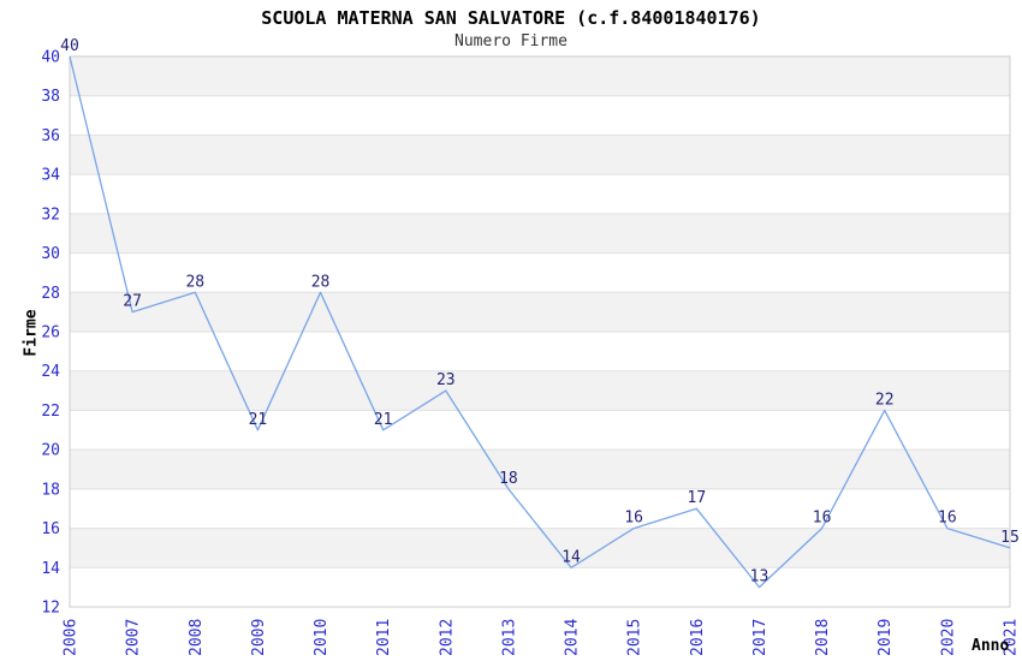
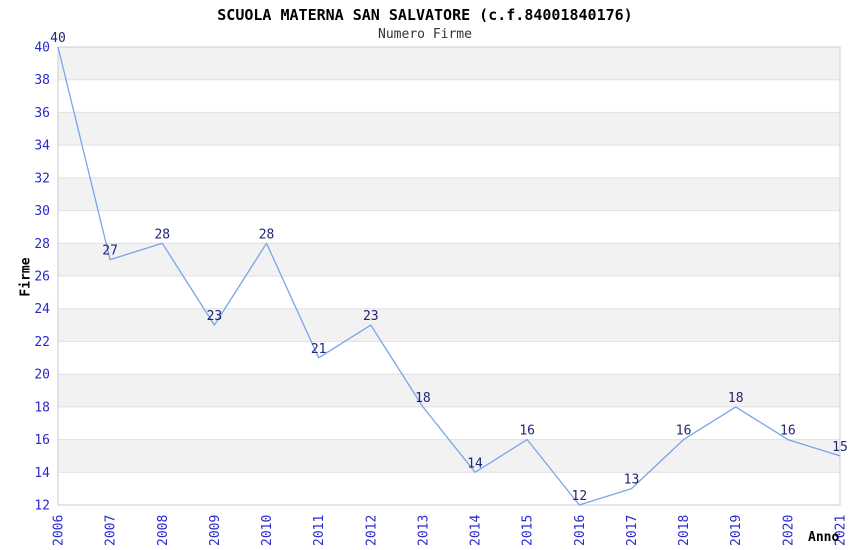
2009: 21 -> 23
2016: 17 -> 12
2019: 22 -> 18
